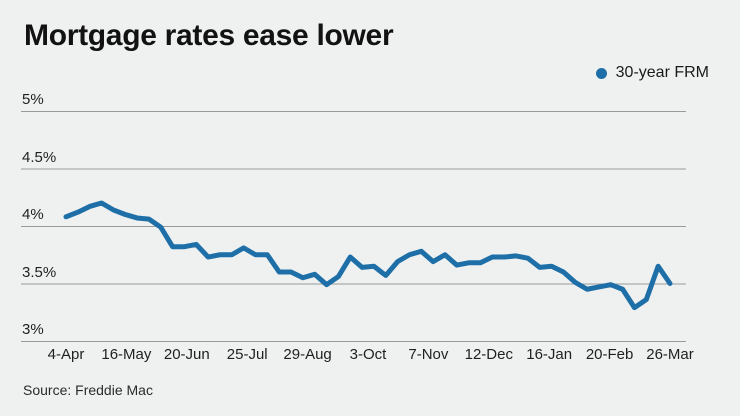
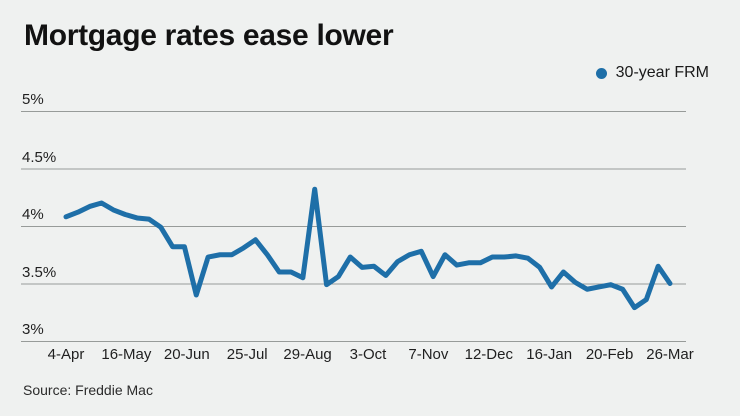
20-Jun: 3.84% -> 3.40%
25-Jul: 3.75% -> 3.88%
29-Aug: 3.58% -> 4.32%
7-Nov: 3.69% -> 3.56%
16-Jan: 3.65% -> 3.47%
